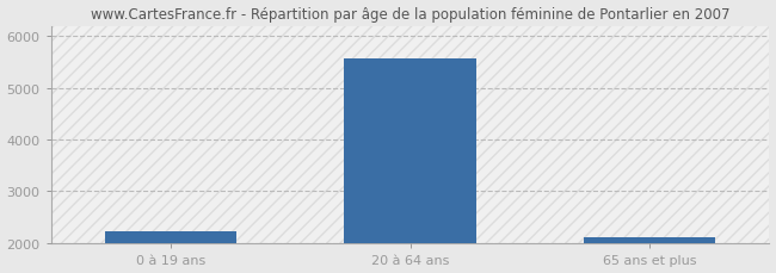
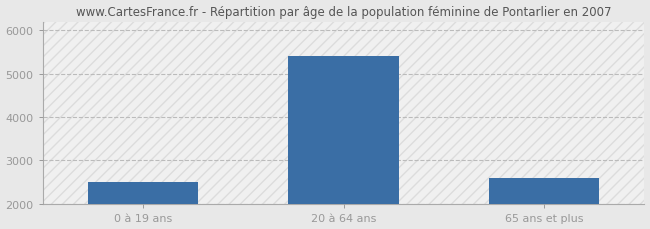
0 à 19 ans: 2220 -> 2500
20 à 64 ans: 5560 -> 5400
65 ans et plus: 2100 -> 2600
